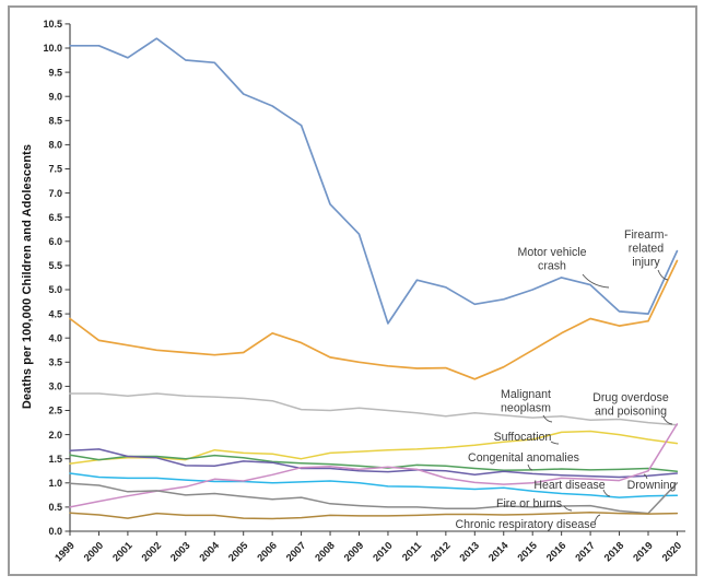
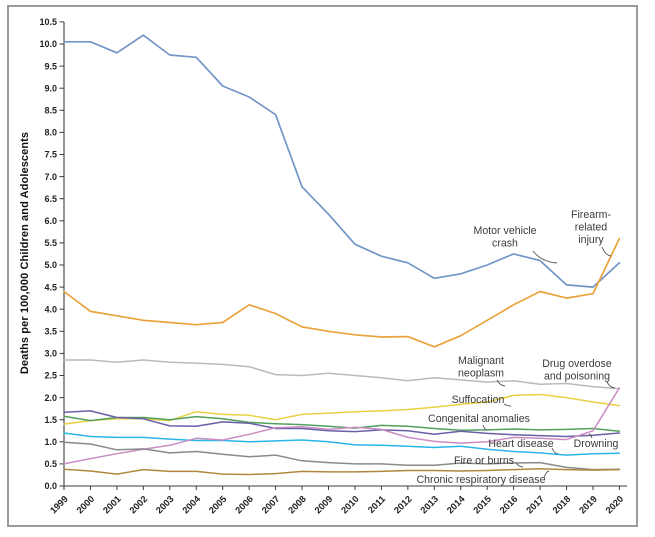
Motor vehicle crash/2010: 4.3 -> 5.5
Motor vehicle crash/2020: 5.8 -> 5.0
Fire or burns/2020: 1.0 -> 0.4
